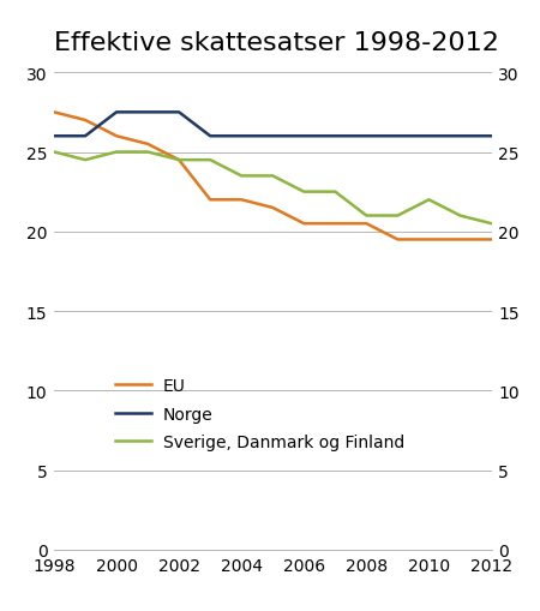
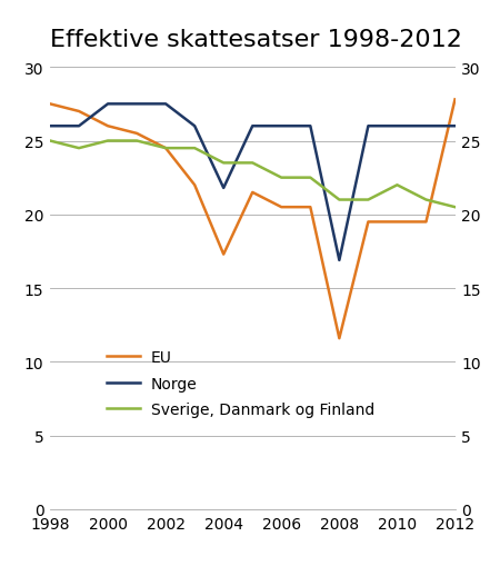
EU/2004: 22.0 -> 17.3
Norge/2004: 26.0 -> 21.8
EU/2008: 20.5 -> 11.6
Norge/2008: 26.0 -> 16.9
EU/2012: 19.5 -> 27.8
